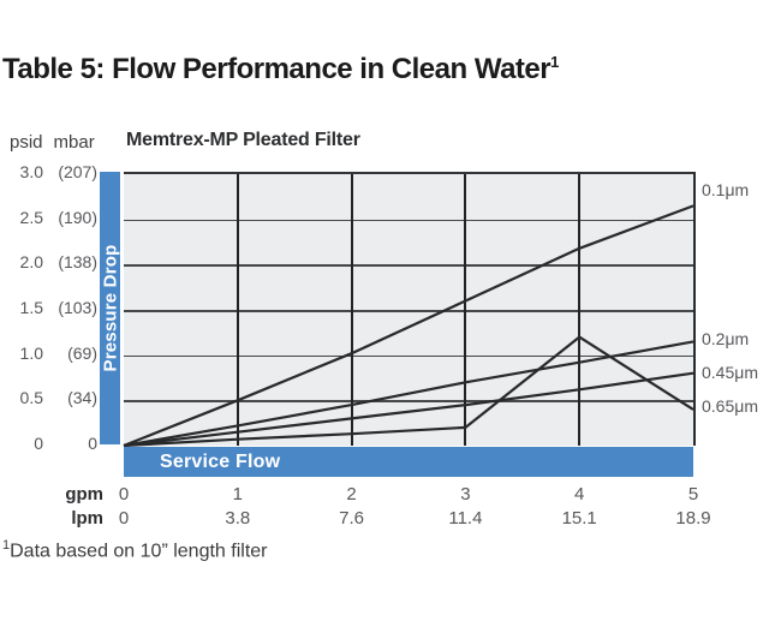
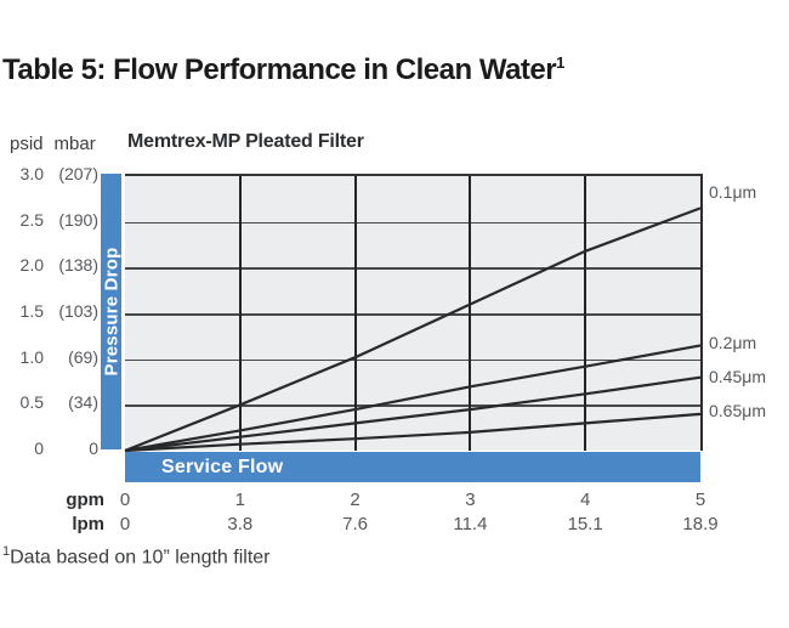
0.65μm/4: 1.2 -> 0.3
